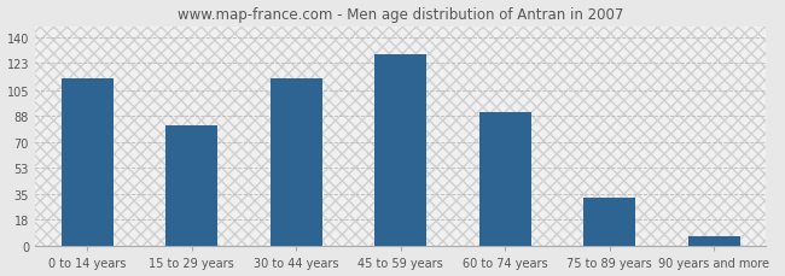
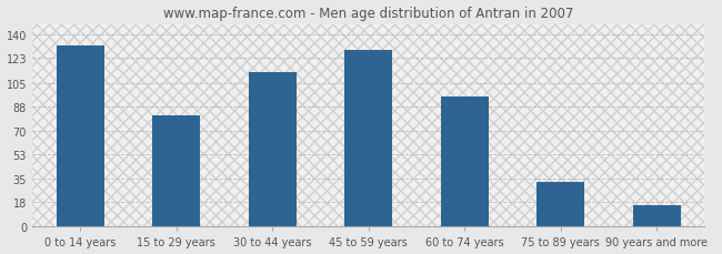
0 to 14 years: 113 -> 132
60 to 74 years: 90 -> 95
90 years and more: 7 -> 16
